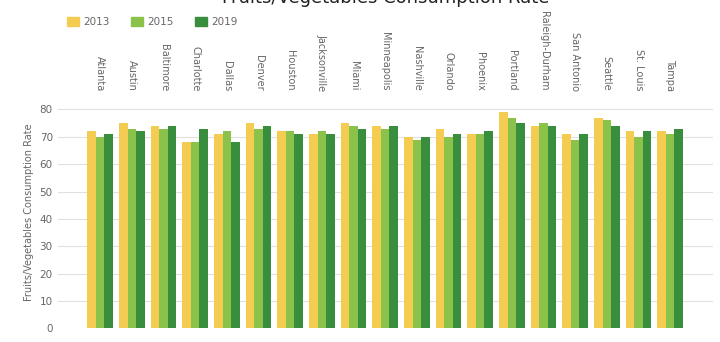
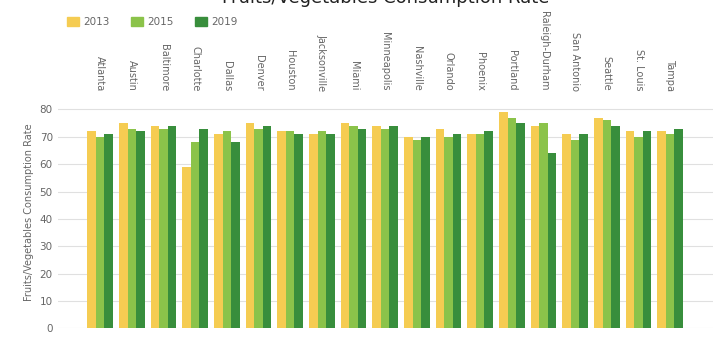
2013/Charlotte: 68 -> 59
2019/Raleigh-Durham: 74 -> 64
